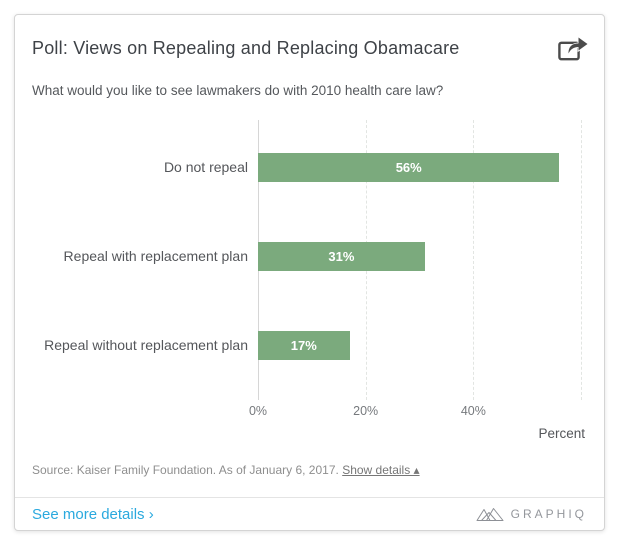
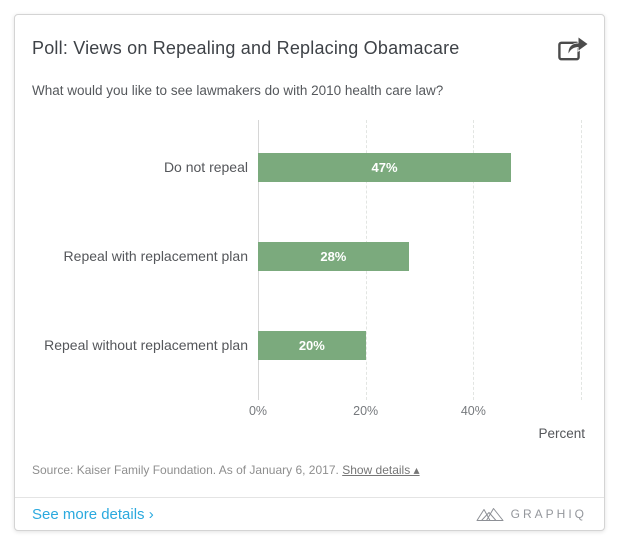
Do not repeal: 56% -> 47%
Repeal with replacement plan: 31% -> 28%
Repeal without replacement plan: 17% -> 20%
